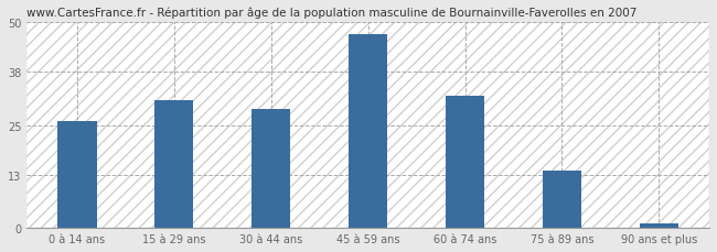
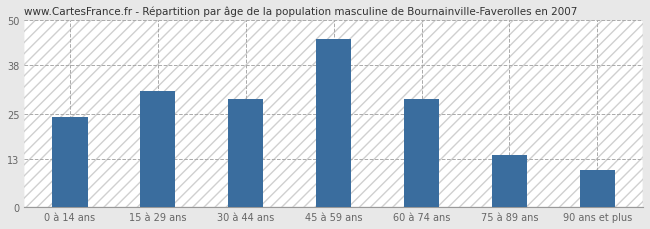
0 à 14 ans: 26 -> 24
45 à 59 ans: 47 -> 45
60 à 74 ans: 32 -> 29
90 ans et plus: 1 -> 10
